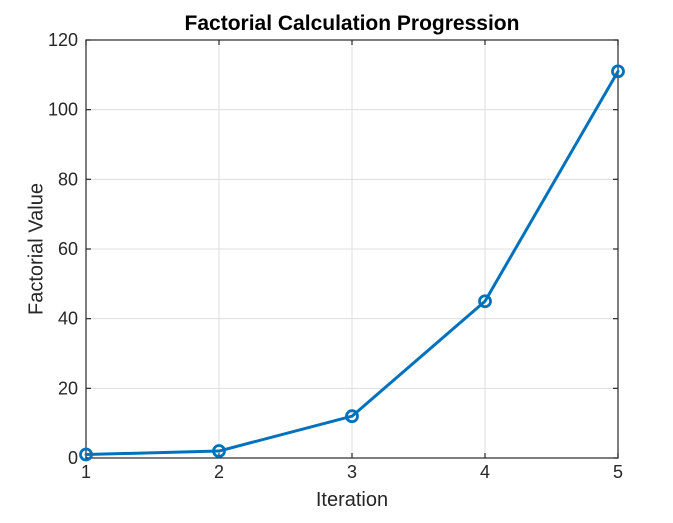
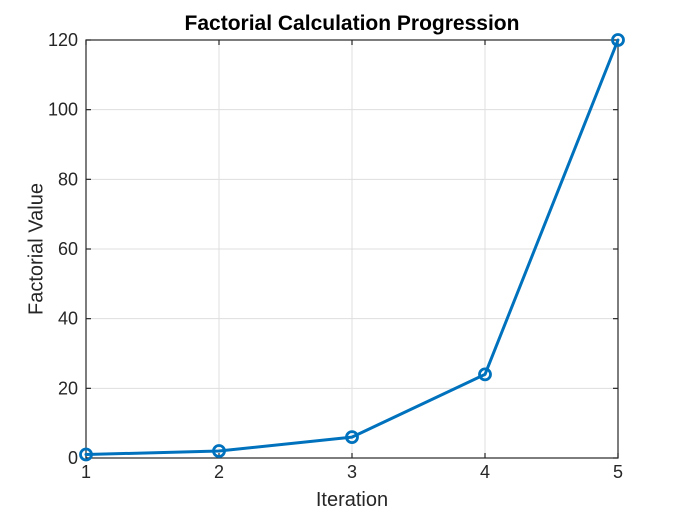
3: 12 -> 6
4: 45 -> 24
5: 111 -> 120
